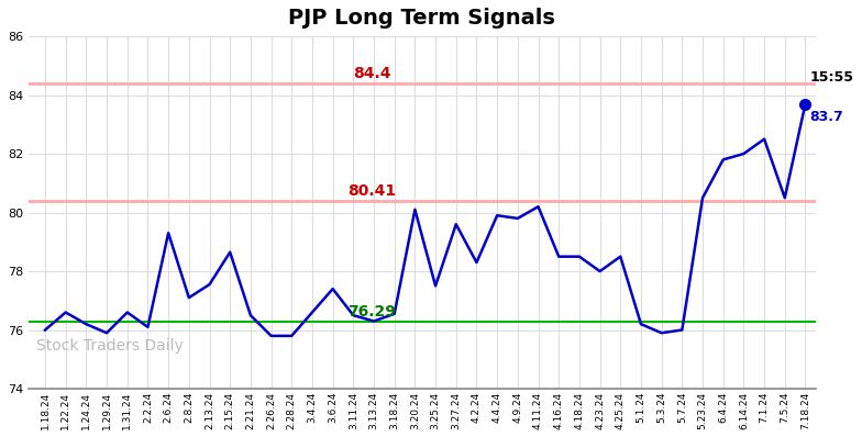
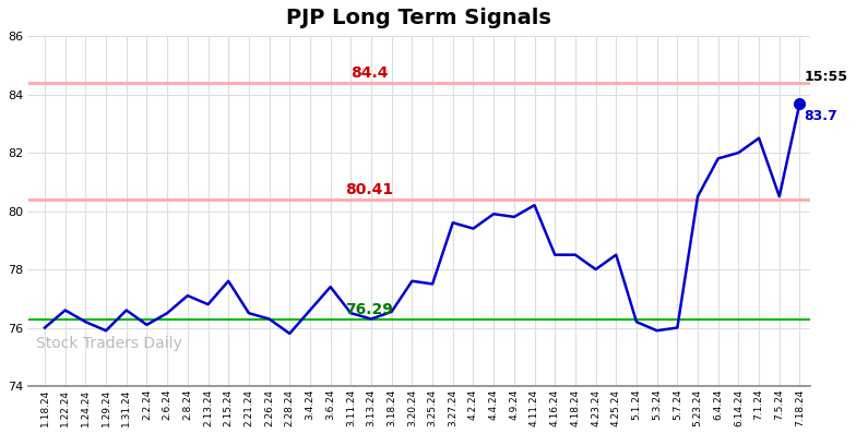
2.6.24: 79.30 -> 76.50
2.13.24: 77.55 -> 76.80
2.15.24: 78.65 -> 77.60
2.26.24: 75.80 -> 76.30
3.20.24: 80.10 -> 77.60
4.2.24: 78.30 -> 79.40
